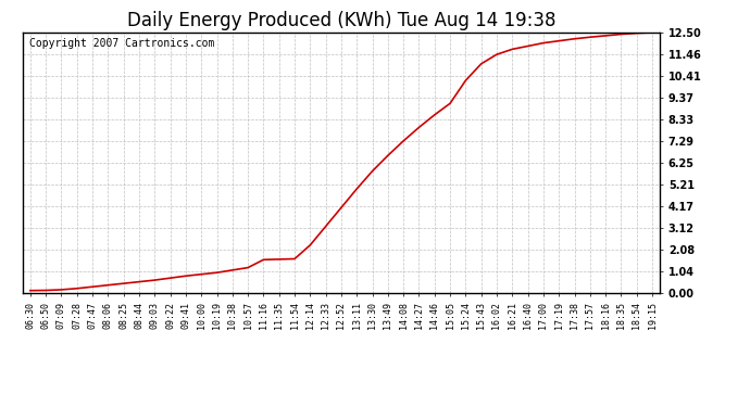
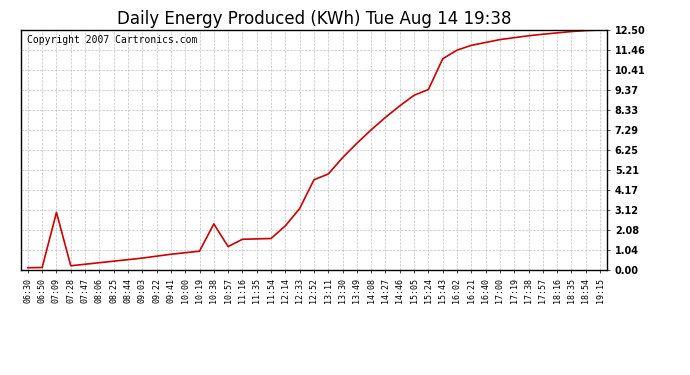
07:09: 0.2 -> 3.0
10:38: 1.1 -> 2.4
12:52: 4.1 -> 4.7
15:24: 10.2 -> 9.4
